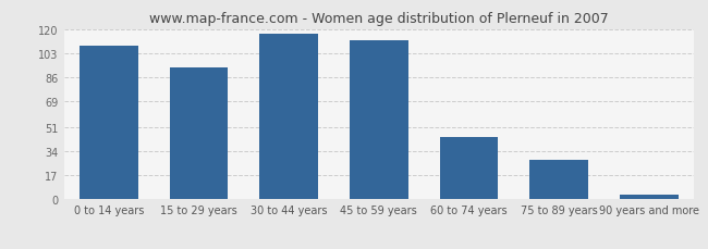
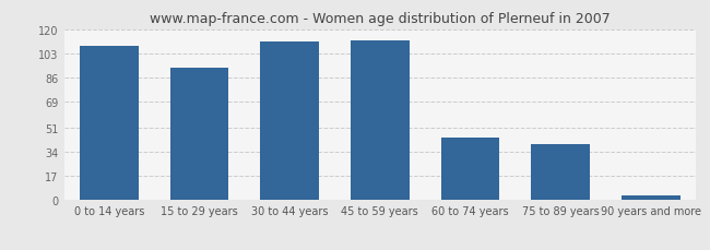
30 to 44 years: 117 -> 111
75 to 89 years: 28 -> 39
